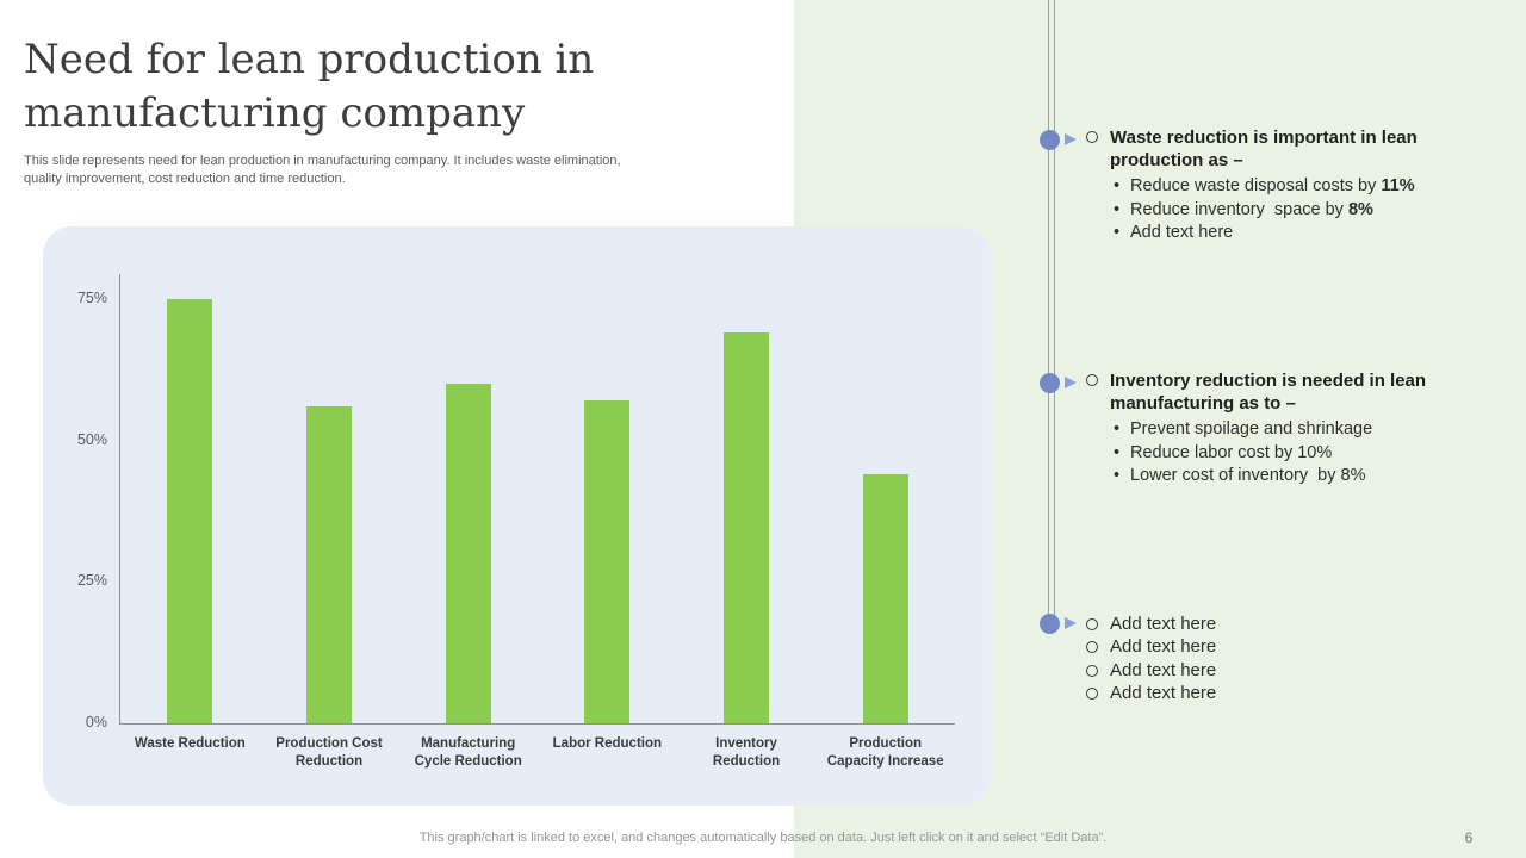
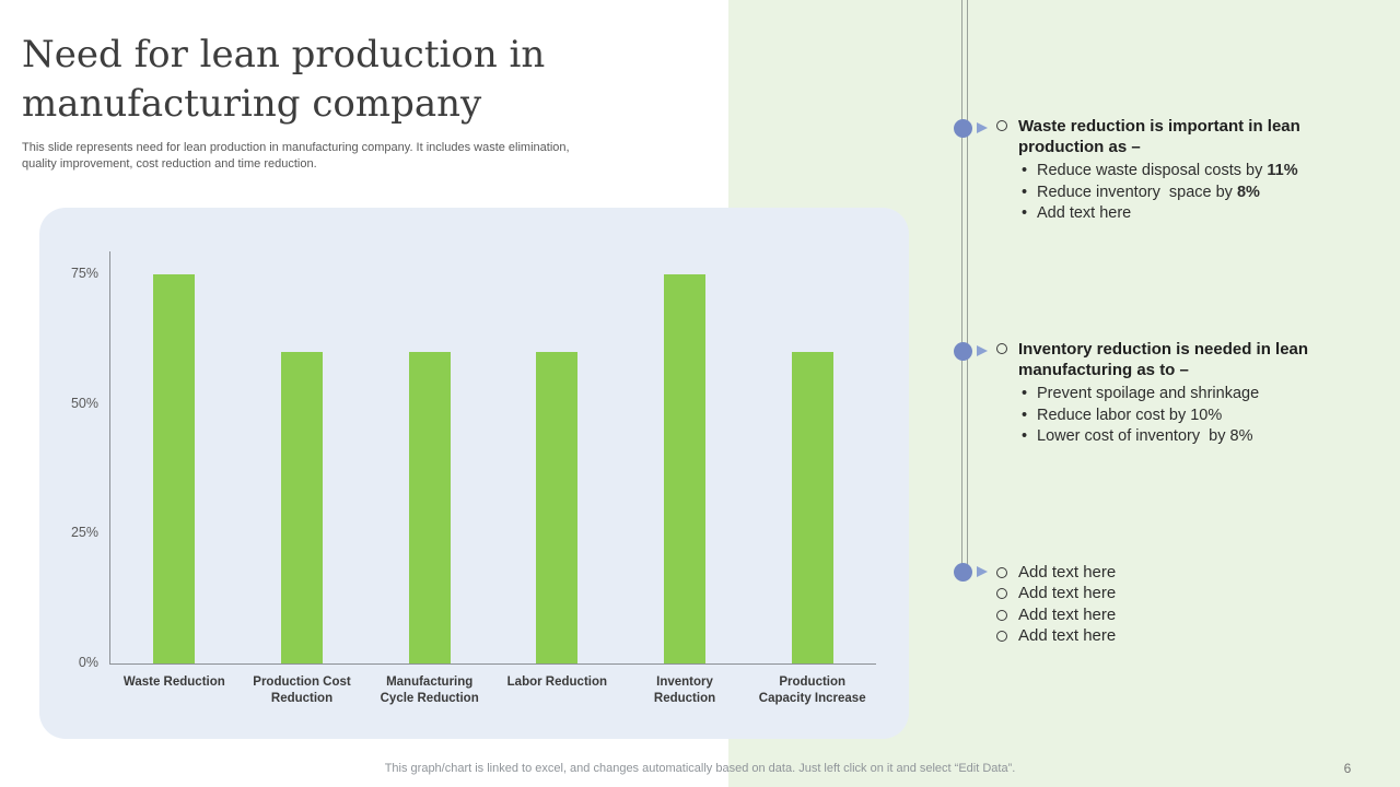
Production Cost Reduction: 56% -> 60%
Labor Reduction: 57% -> 60%
Inventory Reduction: 69% -> 75%
Production Capacity Increase: 44% -> 60%
